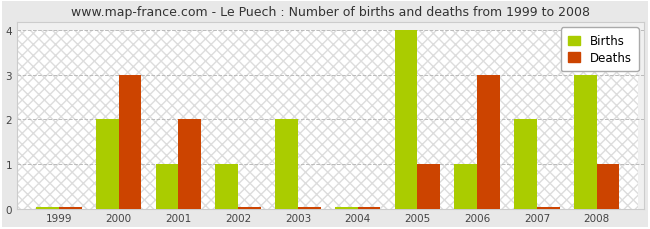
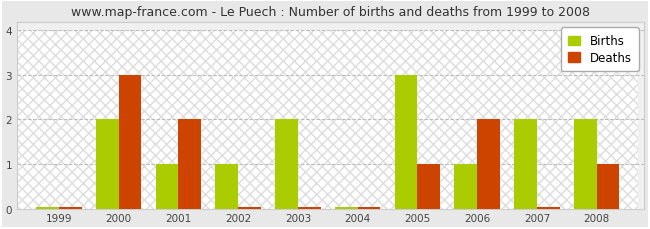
Births/2005: 4 -> 3
Deaths/2006: 3 -> 2
Births/2008: 3 -> 2
